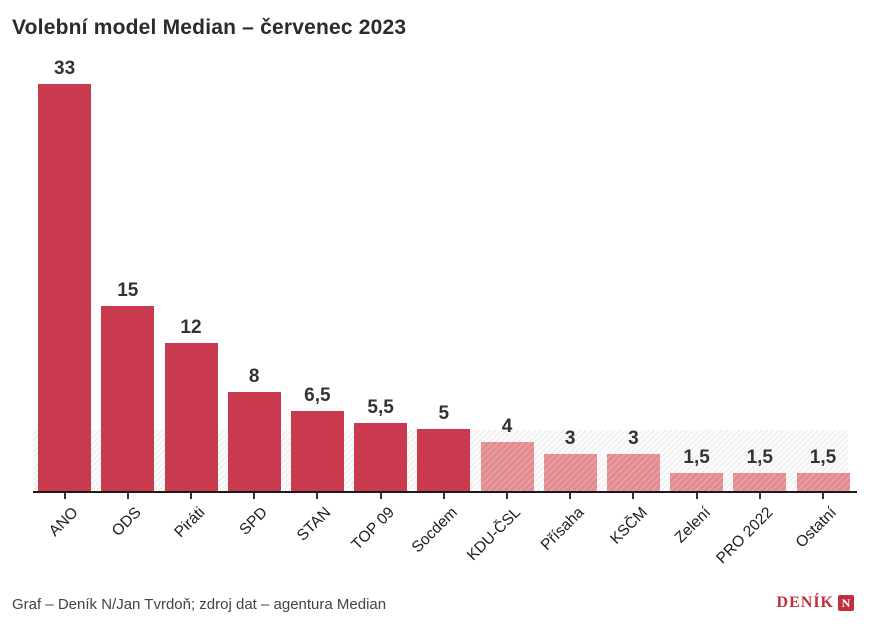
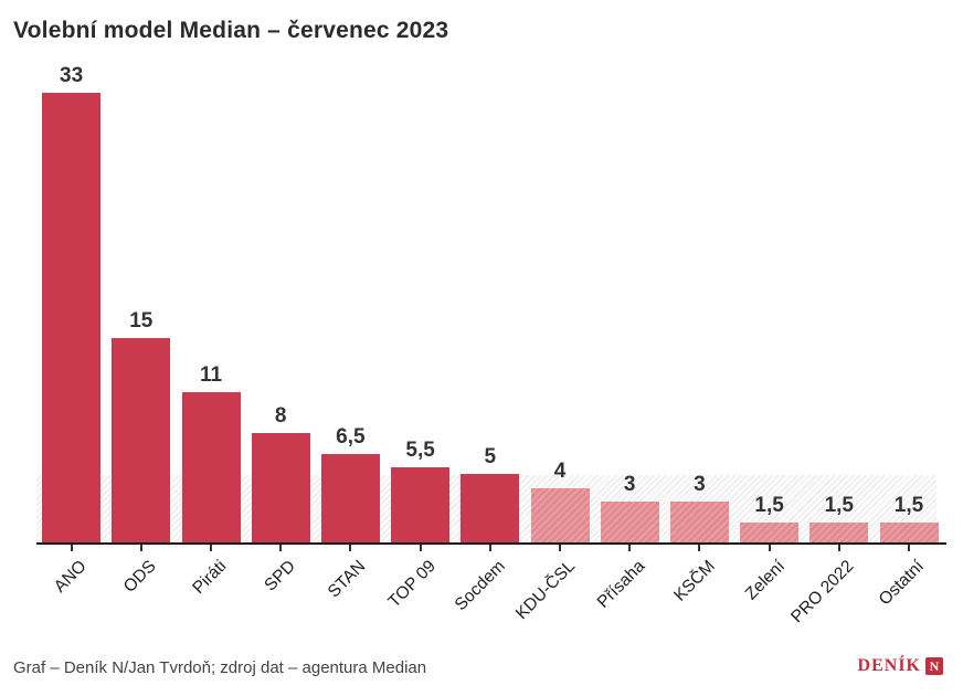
Piráti: 12 -> 11
